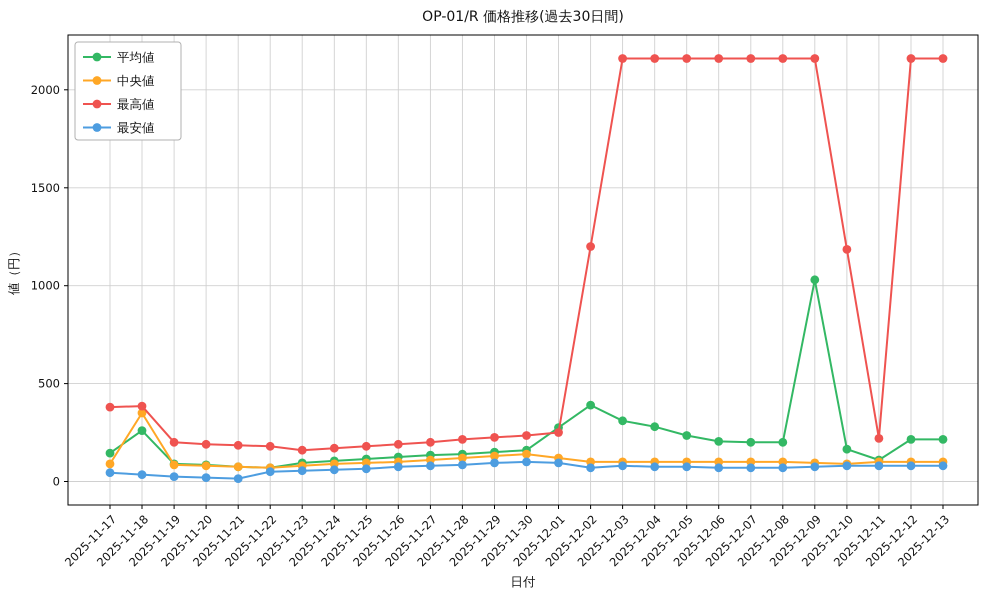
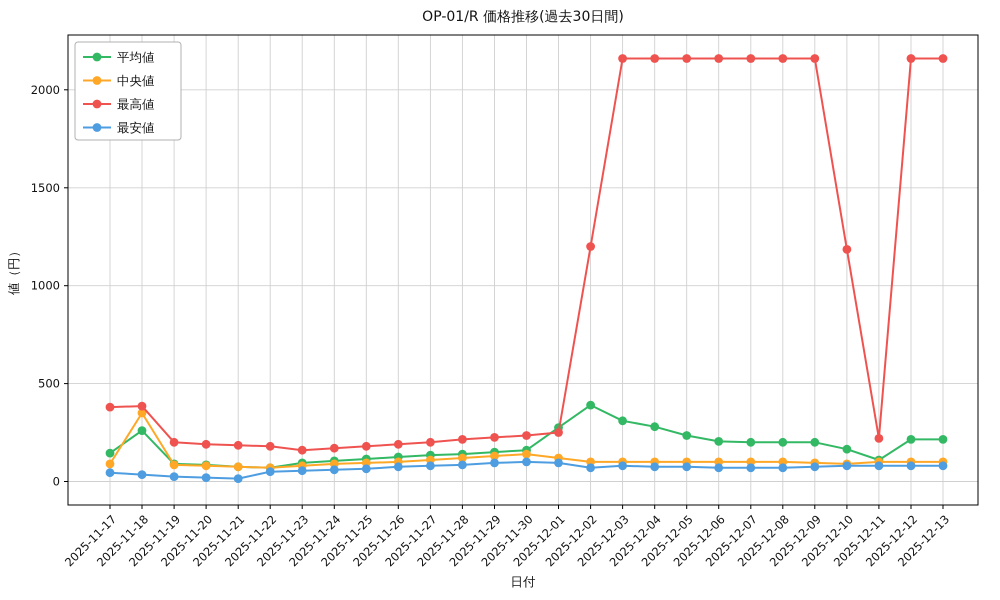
平均値/2025-12-09: 1030 -> 200
